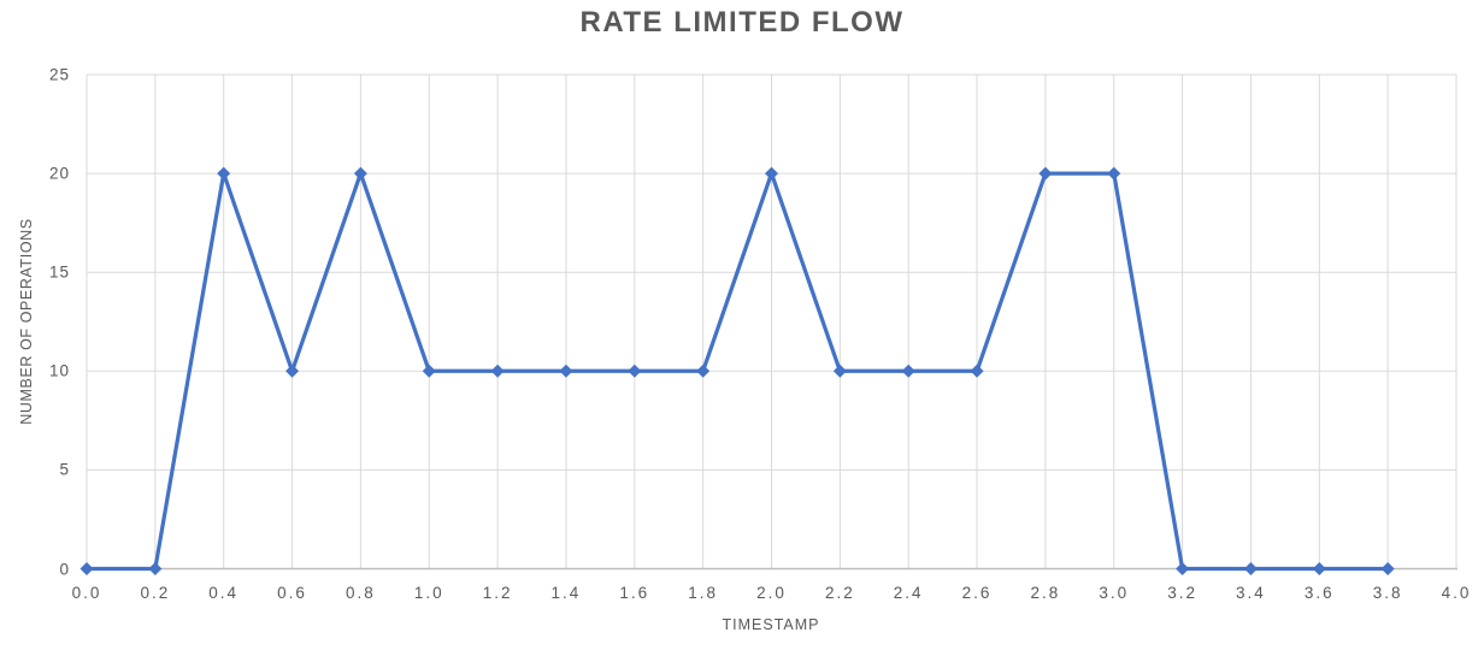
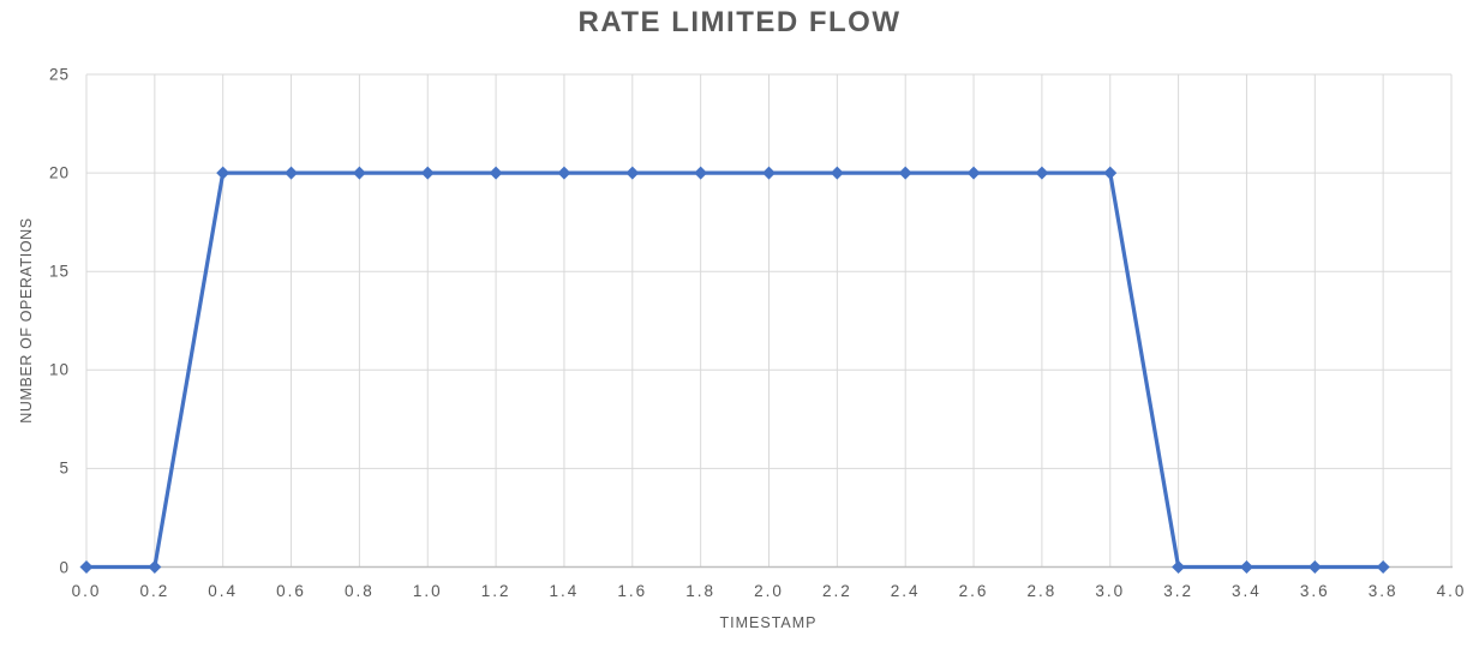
0.6: 10 -> 20
1.0: 10 -> 20
1.2: 10 -> 20
1.4: 10 -> 20
1.6: 10 -> 20
1.8: 10 -> 20
2.2: 10 -> 20
2.4: 10 -> 20
2.6: 10 -> 20
